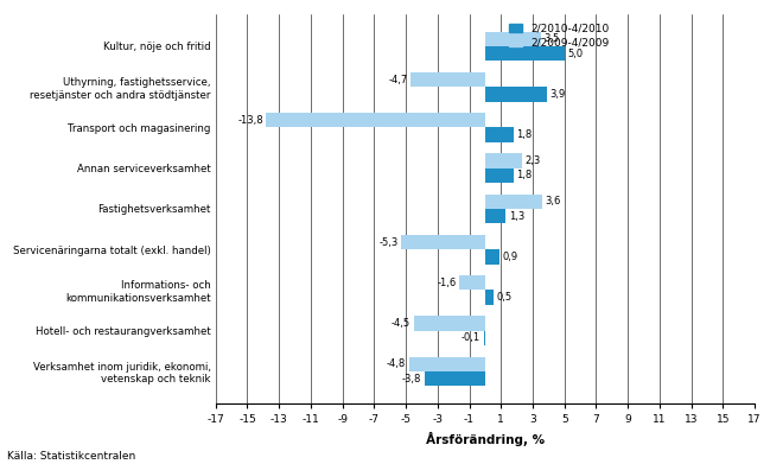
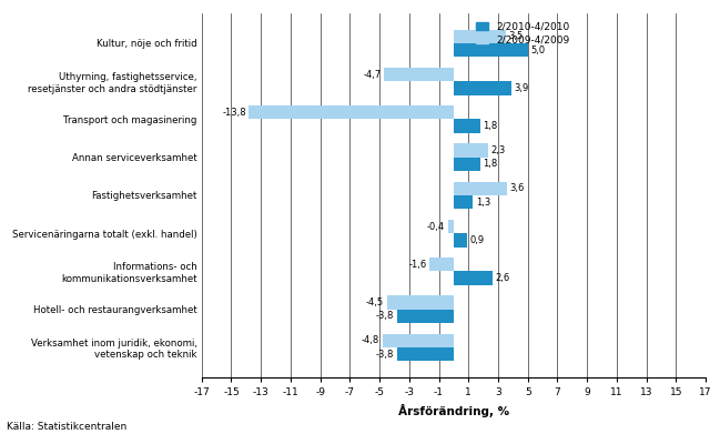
2/2009-4/2009/Servicenäringarna totalt (exkl. handel): -5,3 -> -0,4
2/2010-4/2010/Informations- och kommunikationsverksamhet: 0,5 -> 2,6
2/2010-4/2010/Hotell- och restaurangverksamhet: -0,1 -> -3,8
